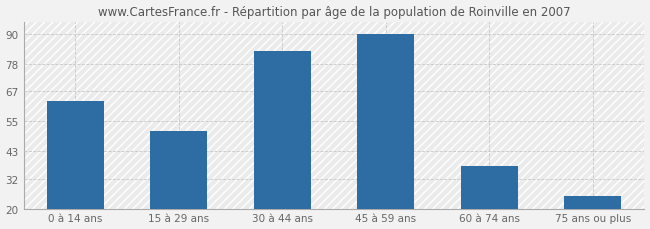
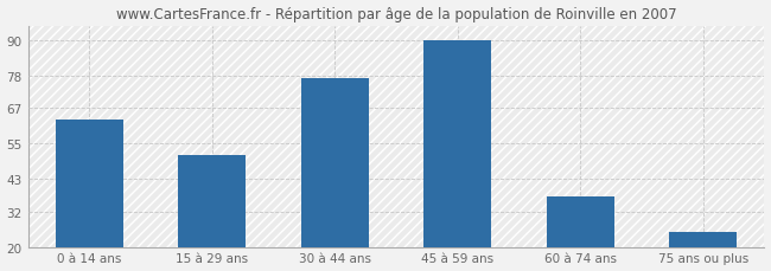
30 à 44 ans: 83 -> 77
